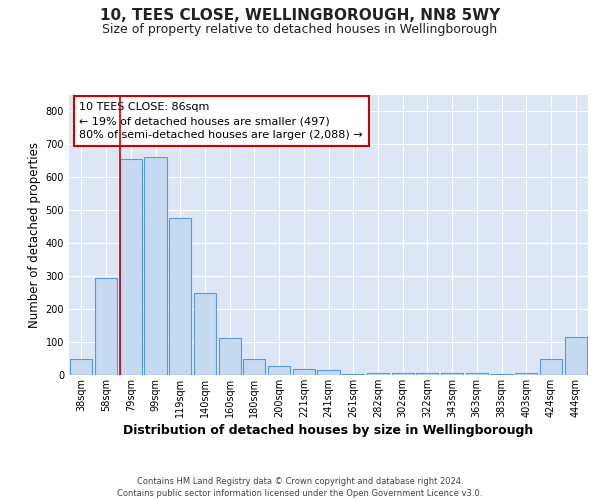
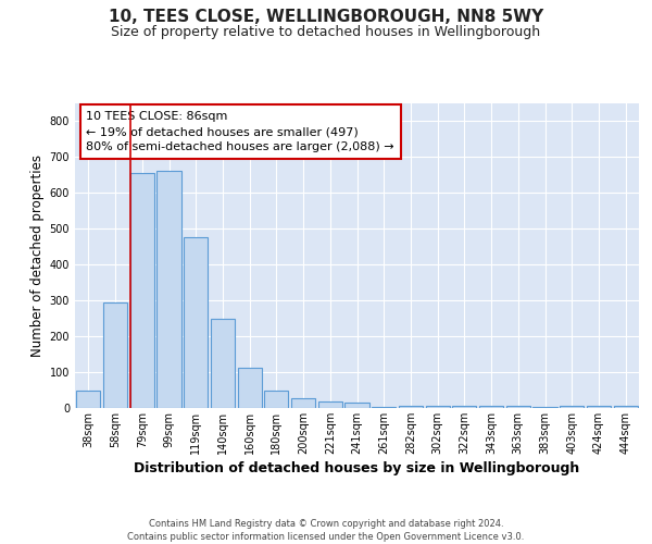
424sqm: 50 -> 7
444sqm: 115 -> 7
